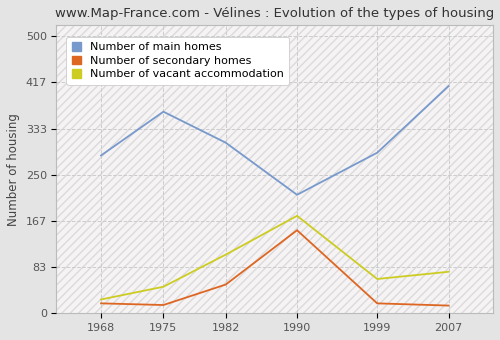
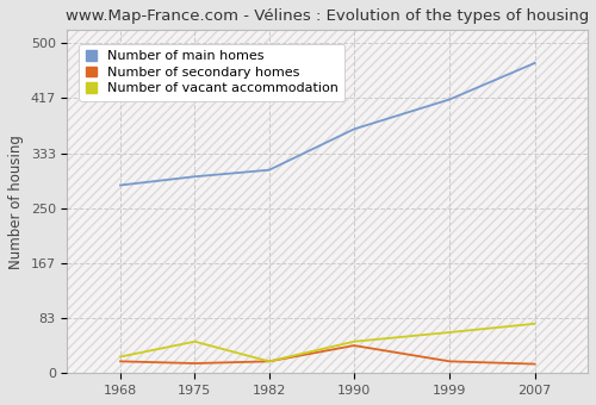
Number of main homes/1975: 364 -> 298
Number of secondary homes/1982: 52 -> 18
Number of vacant accommodation/1982: 106 -> 18
Number of main homes/1990: 214 -> 370
Number of secondary homes/1990: 150 -> 42
Number of vacant accommodation/1990: 176 -> 48
Number of main homes/1999: 290 -> 415
Number of main homes/2007: 410 -> 470
